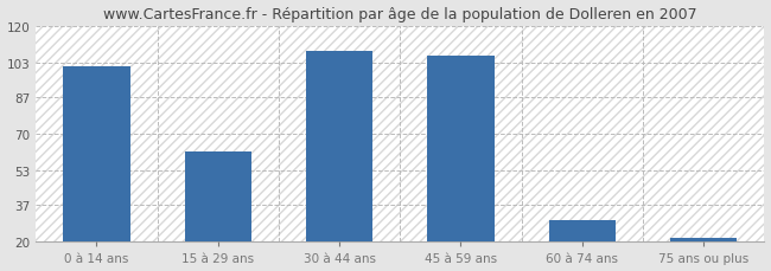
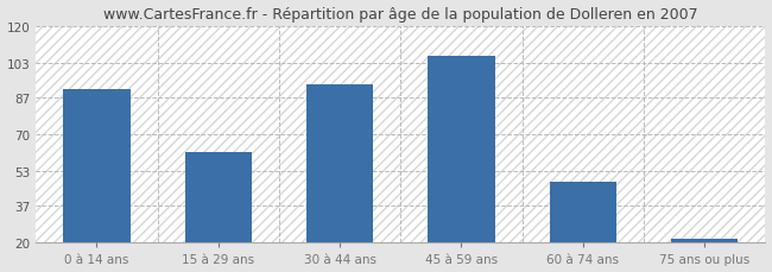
0 à 14 ans: 101 -> 91
30 à 44 ans: 108 -> 93
60 à 74 ans: 30 -> 48
